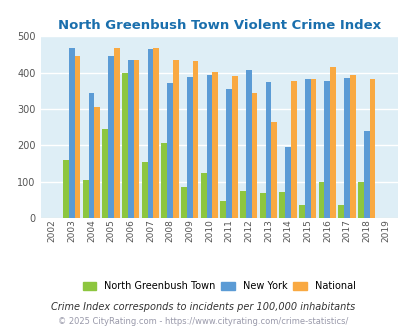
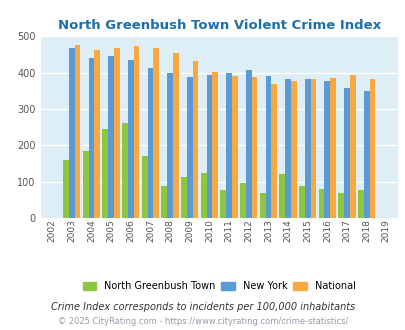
National/2003: 445 -> 476
North Greenbush Town/2004: 105 -> 184
New York/2004: 345 -> 441
National/2004: 305 -> 463
North Greenbush Town/2006: 400 -> 260
National/2006: 435 -> 474
North Greenbush Town/2007: 155 -> 170
New York/2007: 465 -> 414
North Greenbush Town/2008: 205 -> 88
New York/2008: 370 -> 400
National/2008: 435 -> 455
North Greenbush Town/2009: 85 -> 112
North Greenbush Town/2011: 45 -> 76
New York/2011: 355 -> 400
North Greenbush Town/2012: 75 -> 95
National/2012: 345 -> 387
New York/2013: 375 -> 392
National/2013: 265 -> 368
North Greenbush Town/2014: 70 -> 120
New York/2014: 195 -> 383
North Greenbush Town/2015: 35 -> 87
North Greenbush Town/2016: 100 -> 78
National/2016: 415 -> 386
North Greenbush Town/2017: 35 -> 67
New York/2017: 385 -> 357
North Greenbush Town/2018: 100 -> 76
New York/2018: 240 -> 350
